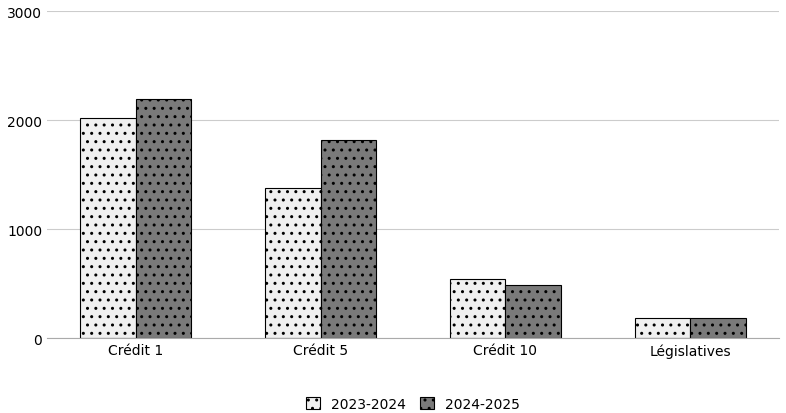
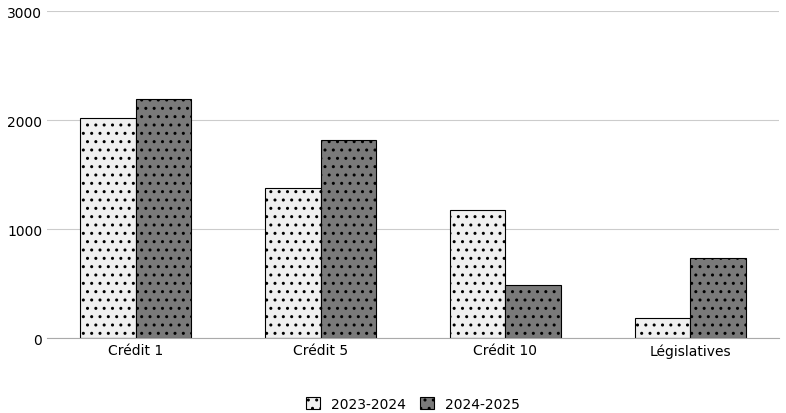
2023-2024/Crédit 10: 550 -> 1180
2024-2025/Législatives: 180 -> 740
